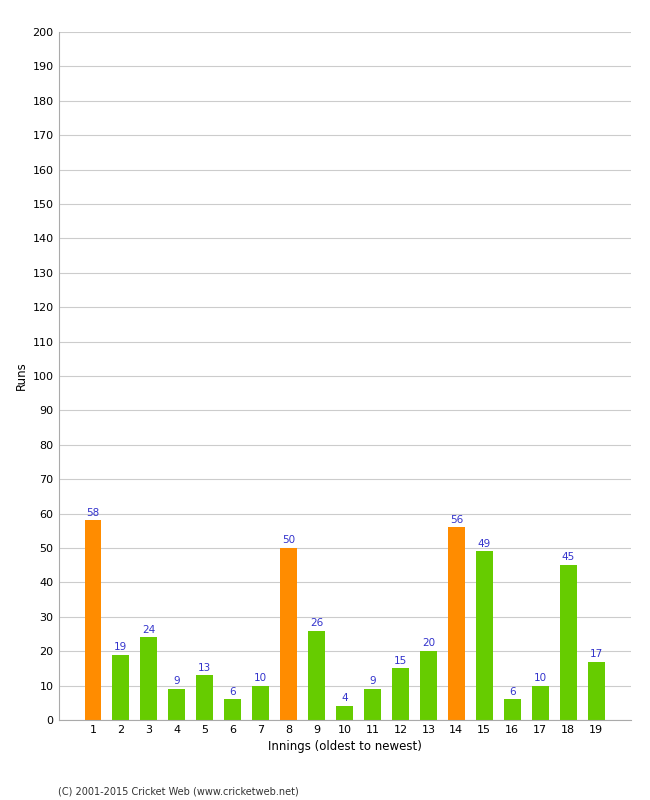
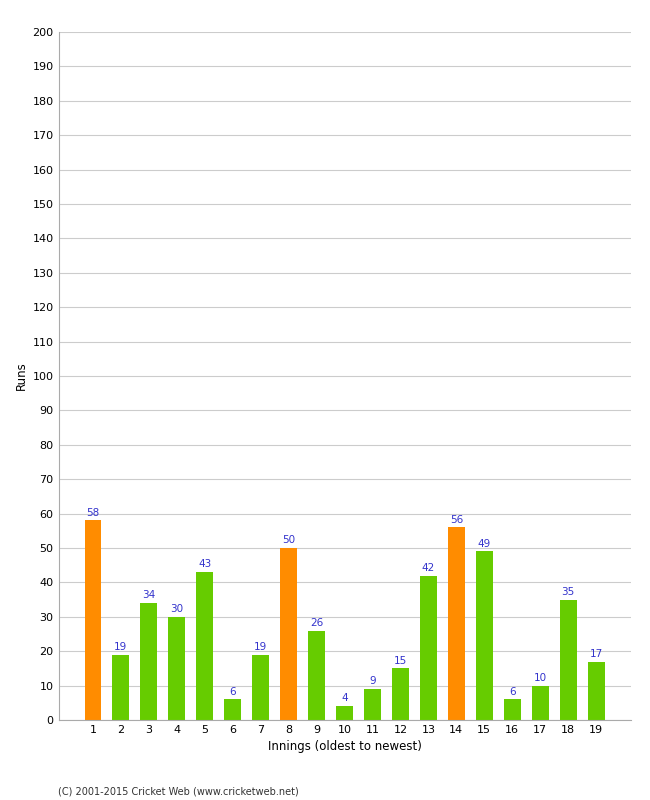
3: 24 -> 34
4: 9 -> 30
5: 13 -> 43
7: 10 -> 19
13: 20 -> 42
18: 45 -> 35
